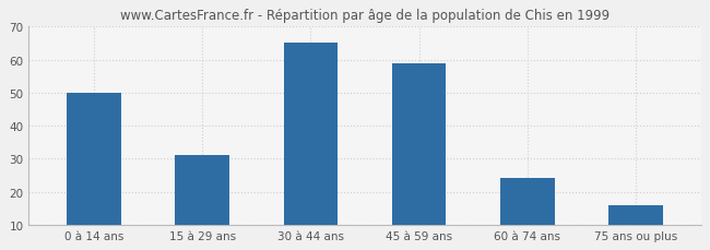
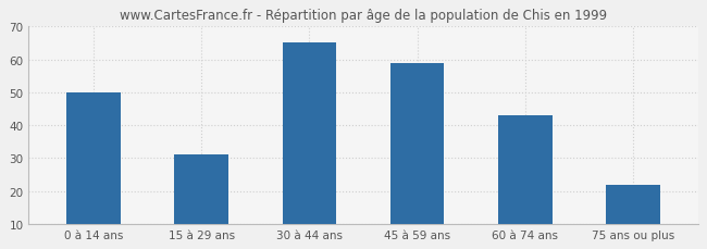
60 à 74 ans: 24 -> 43
75 ans ou plus: 16 -> 22
